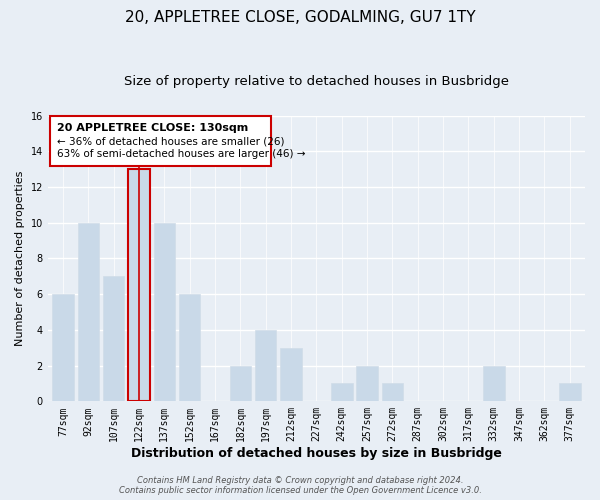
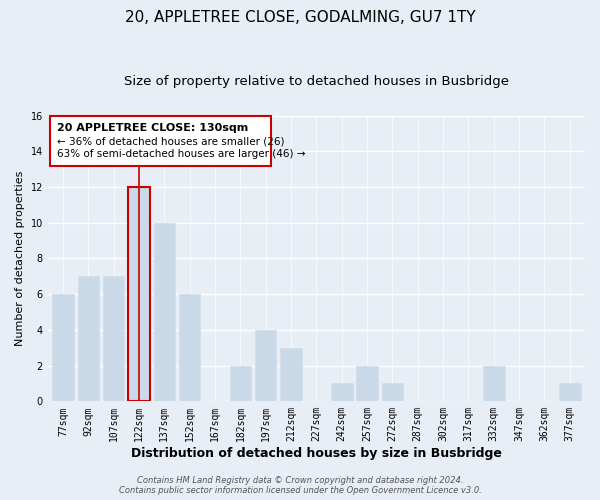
92sqm: 10 -> 7
122sqm: 13 -> 12
